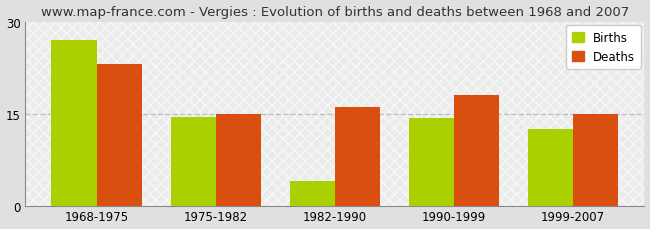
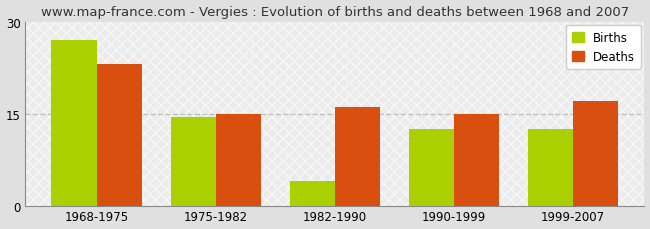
Births/1990-1999: 14.2 -> 12.4
Deaths/1990-1999: 18 -> 15
Deaths/1999-2007: 15 -> 17
